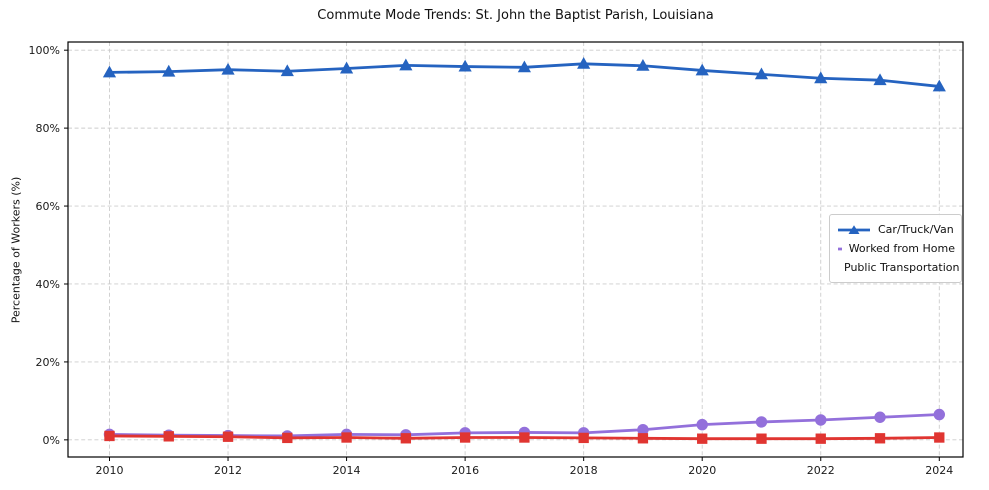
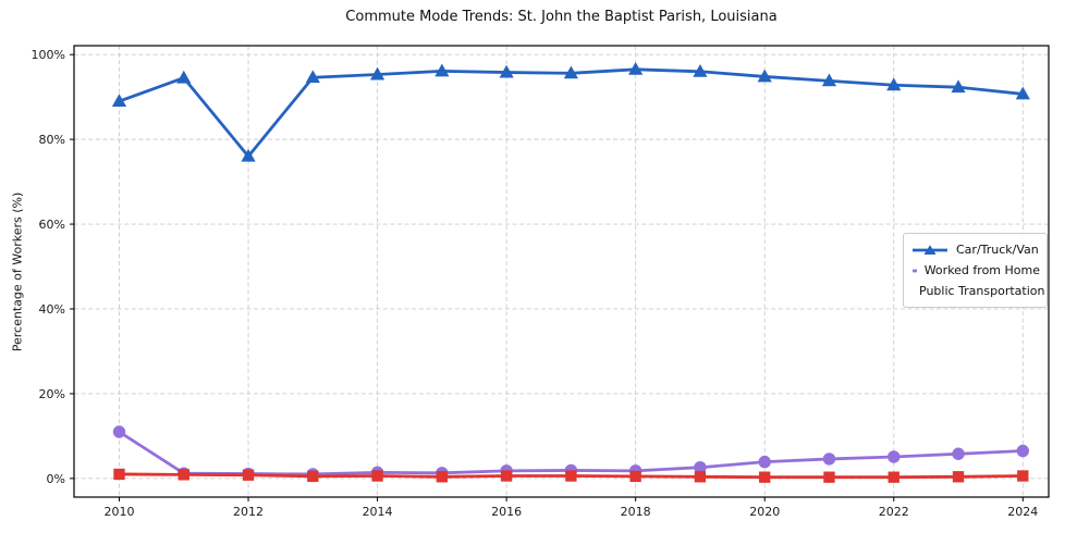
Car/Truck/Van/2010: 94% -> 89%
Worked from Home/2010: 1% -> 11%
Car/Truck/Van/2012: 95% -> 76%
